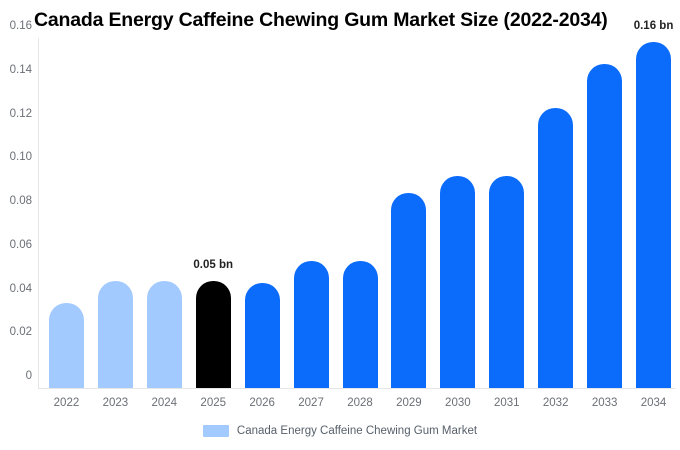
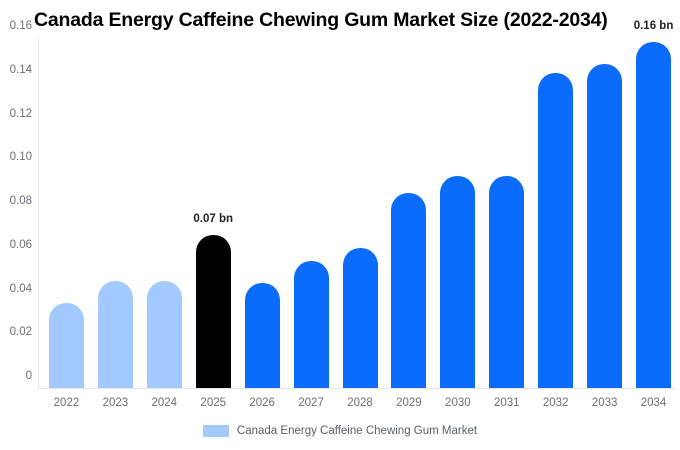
2025: 0.05 -> 0.07
2028: 0.058 -> 0.064
2032: 0.128 -> 0.144
